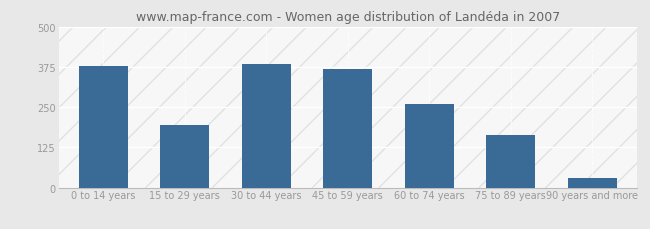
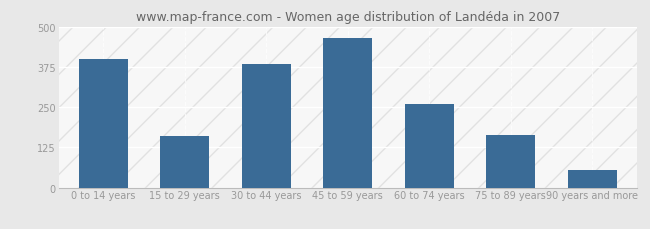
0 to 14 years: 377 -> 400
15 to 29 years: 194 -> 160
45 to 59 years: 368 -> 465
90 years and more: 30 -> 55
